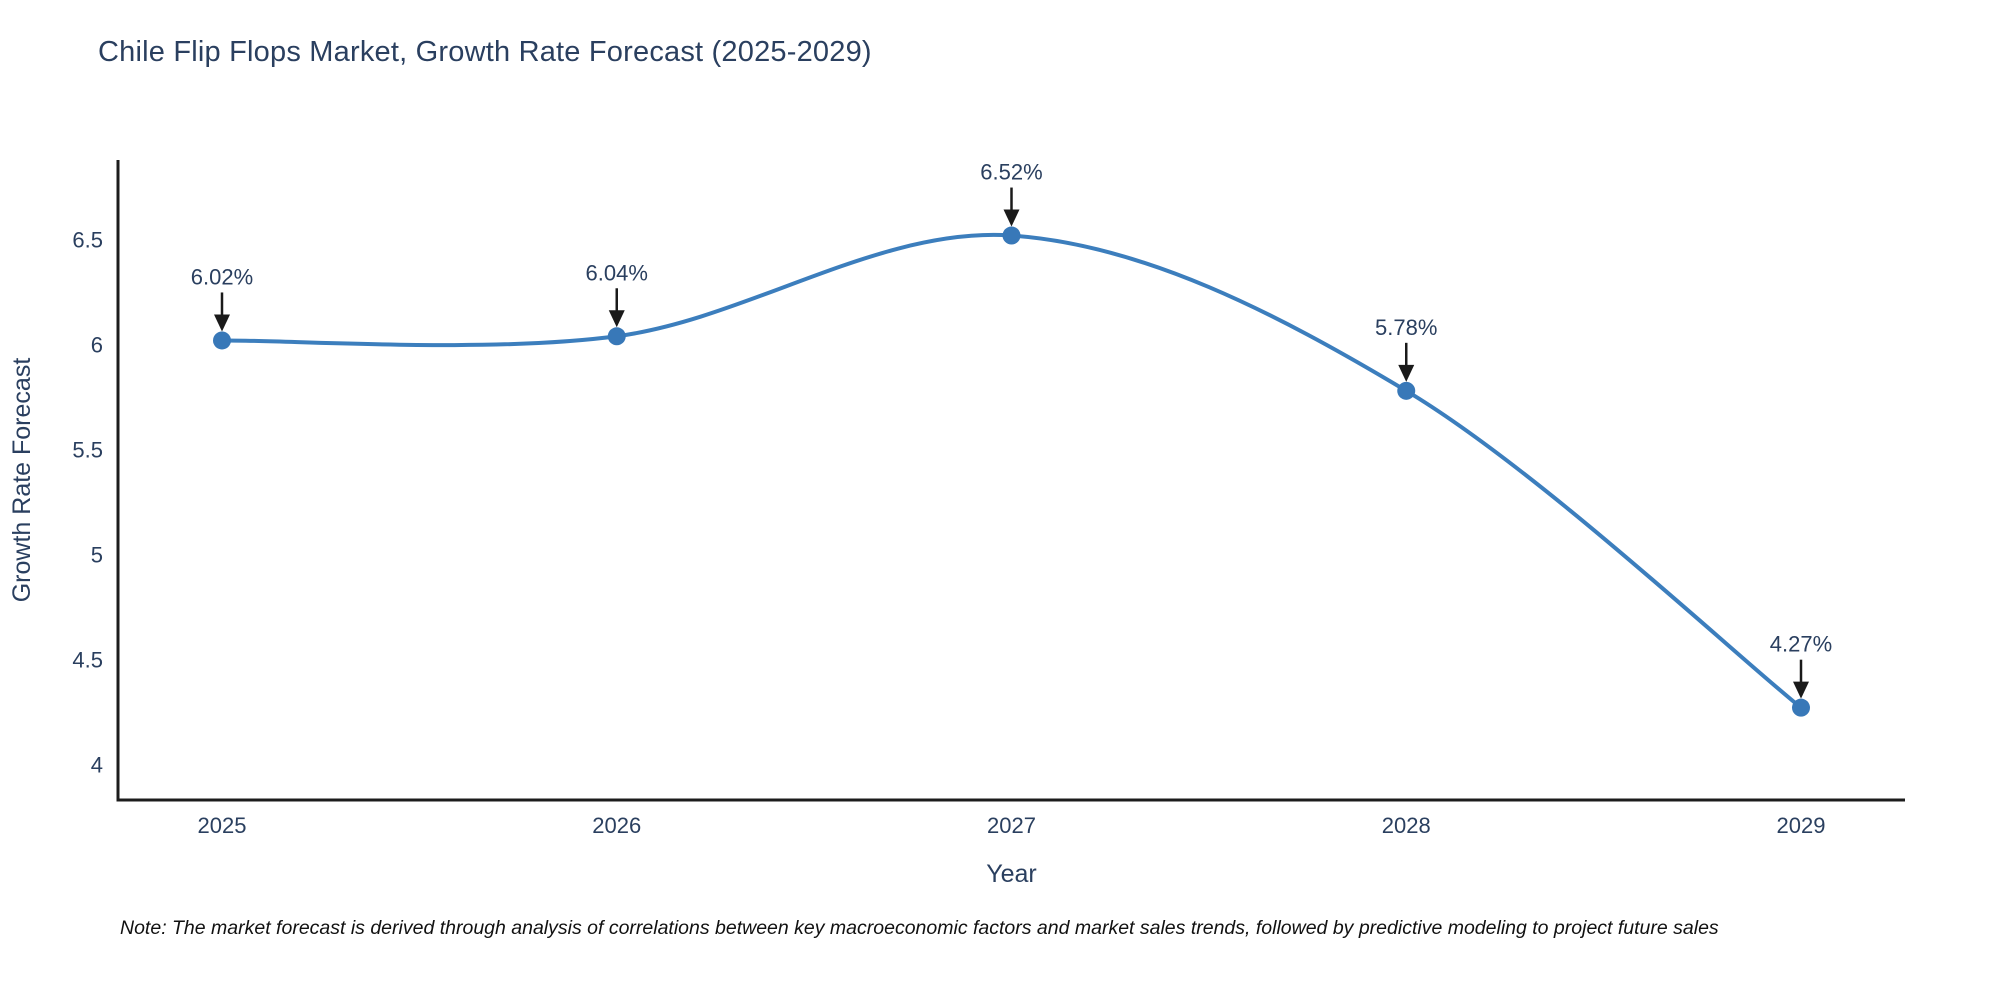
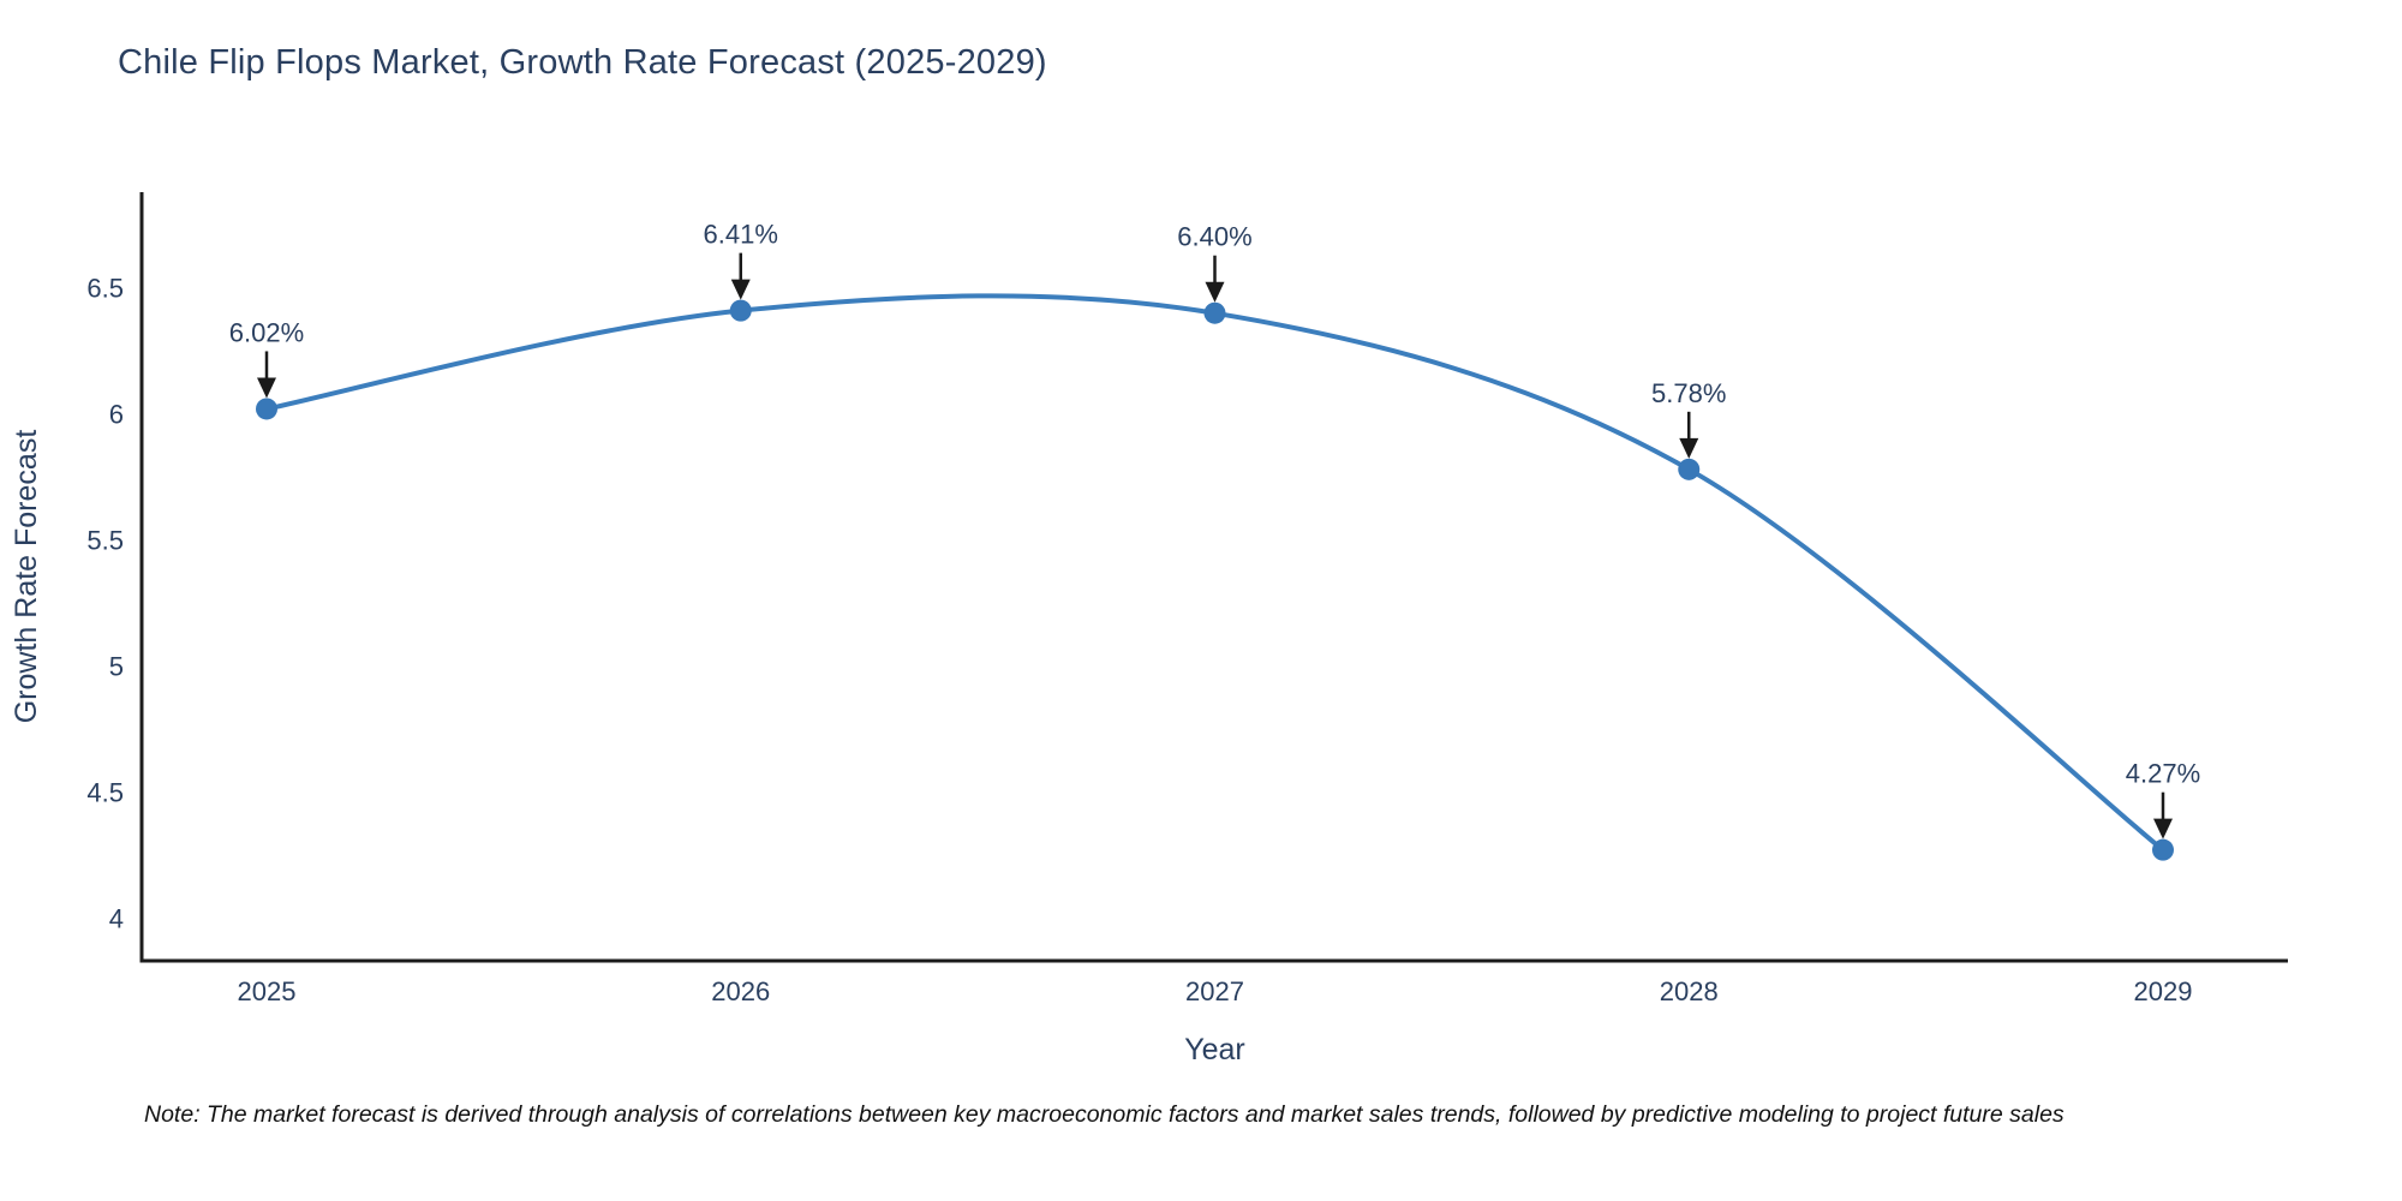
2026: 6.04% -> 6.41%
2027: 6.52% -> 6.40%
